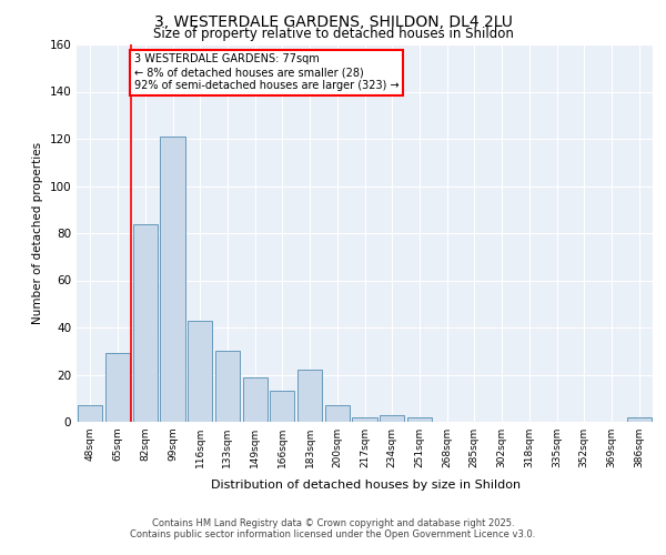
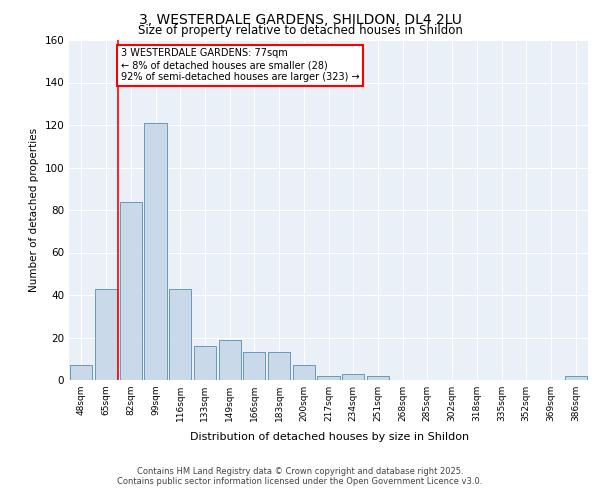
65sqm: 29 -> 43
133sqm: 30 -> 16
183sqm: 22 -> 13
